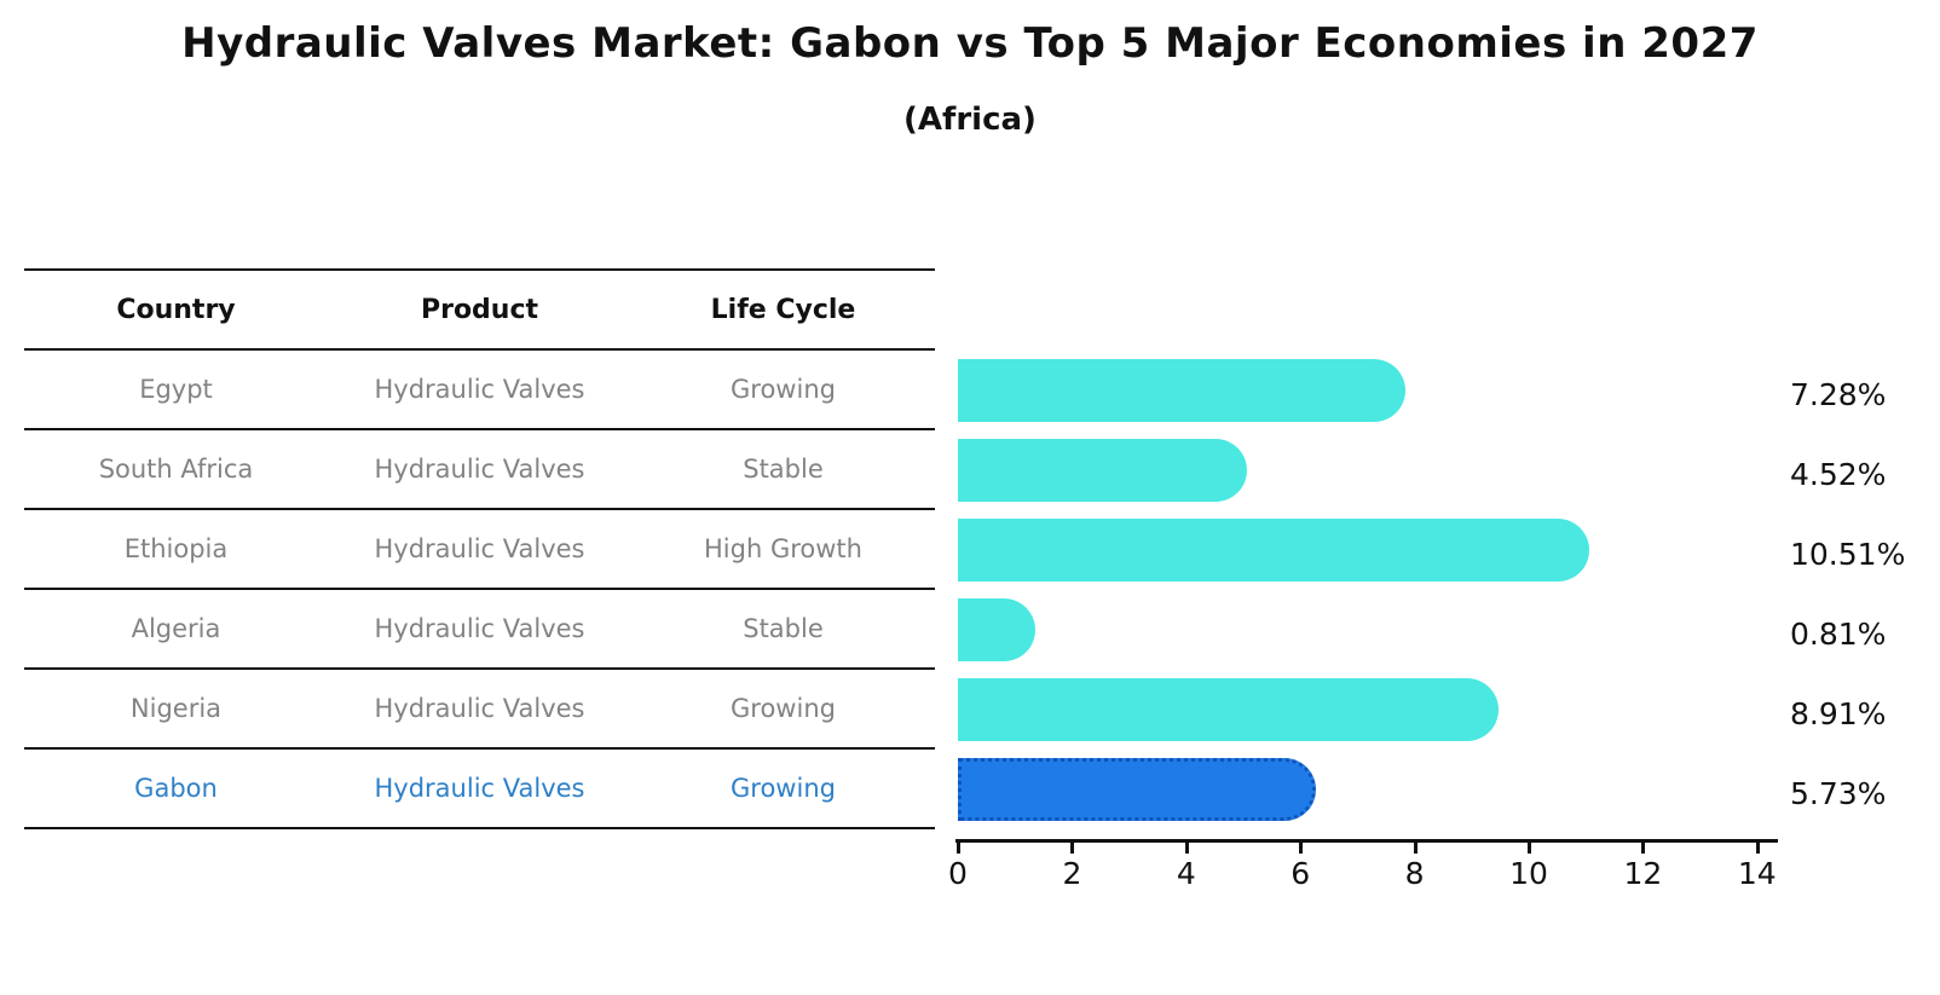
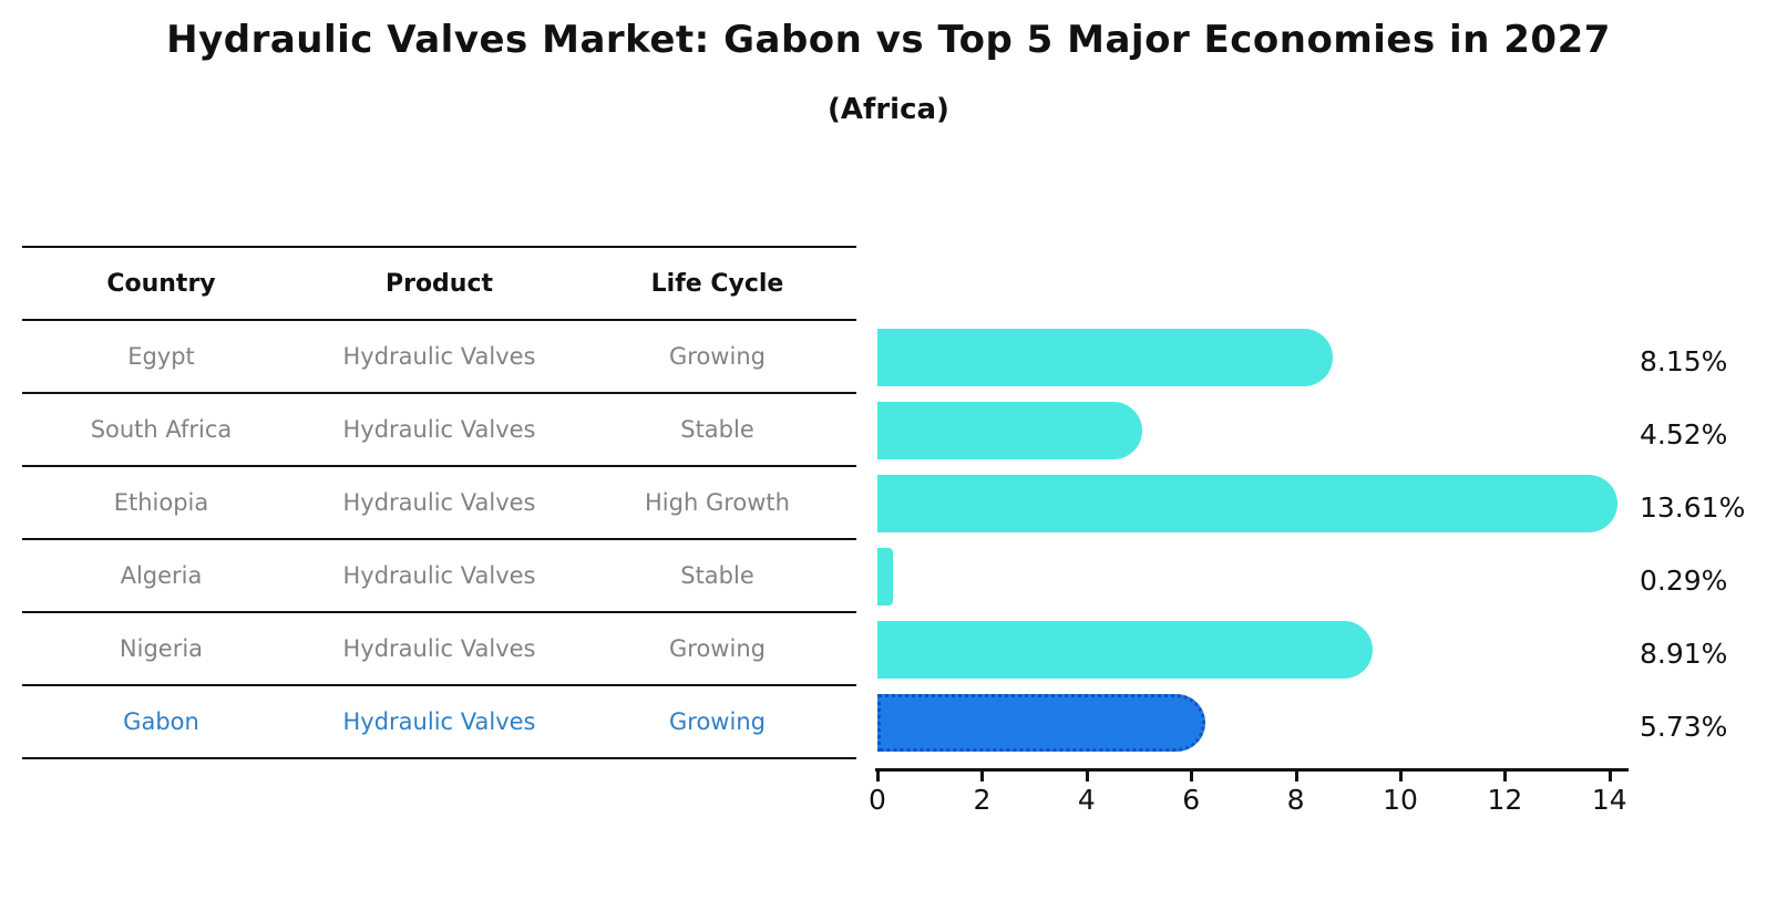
Egypt: 7.28% -> 8.15%
Ethiopia: 10.51% -> 13.61%
Algeria: 0.81% -> 0.29%
